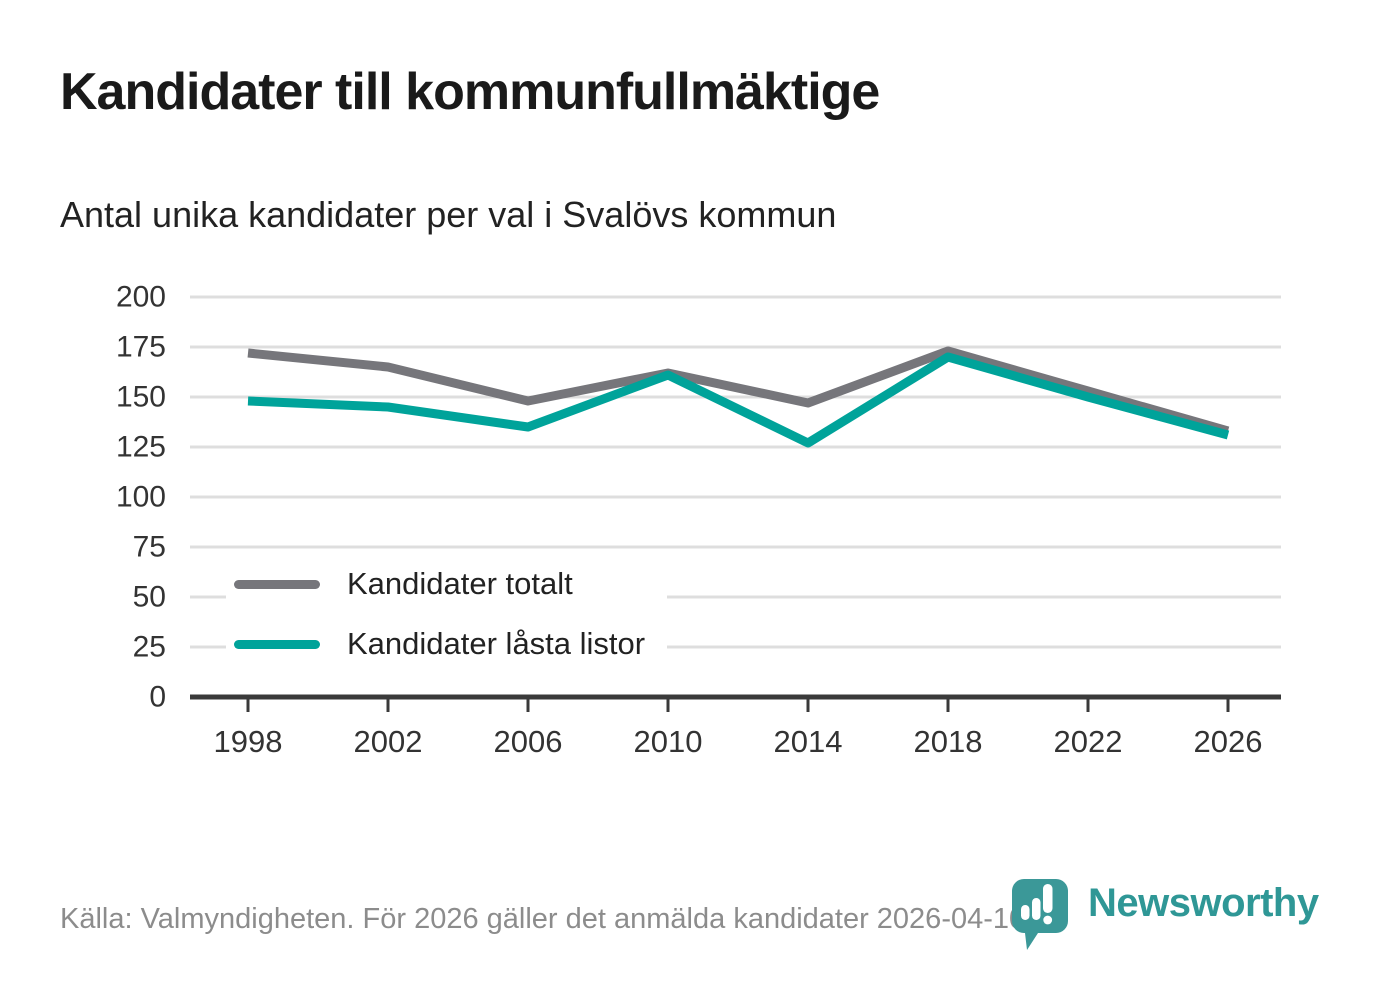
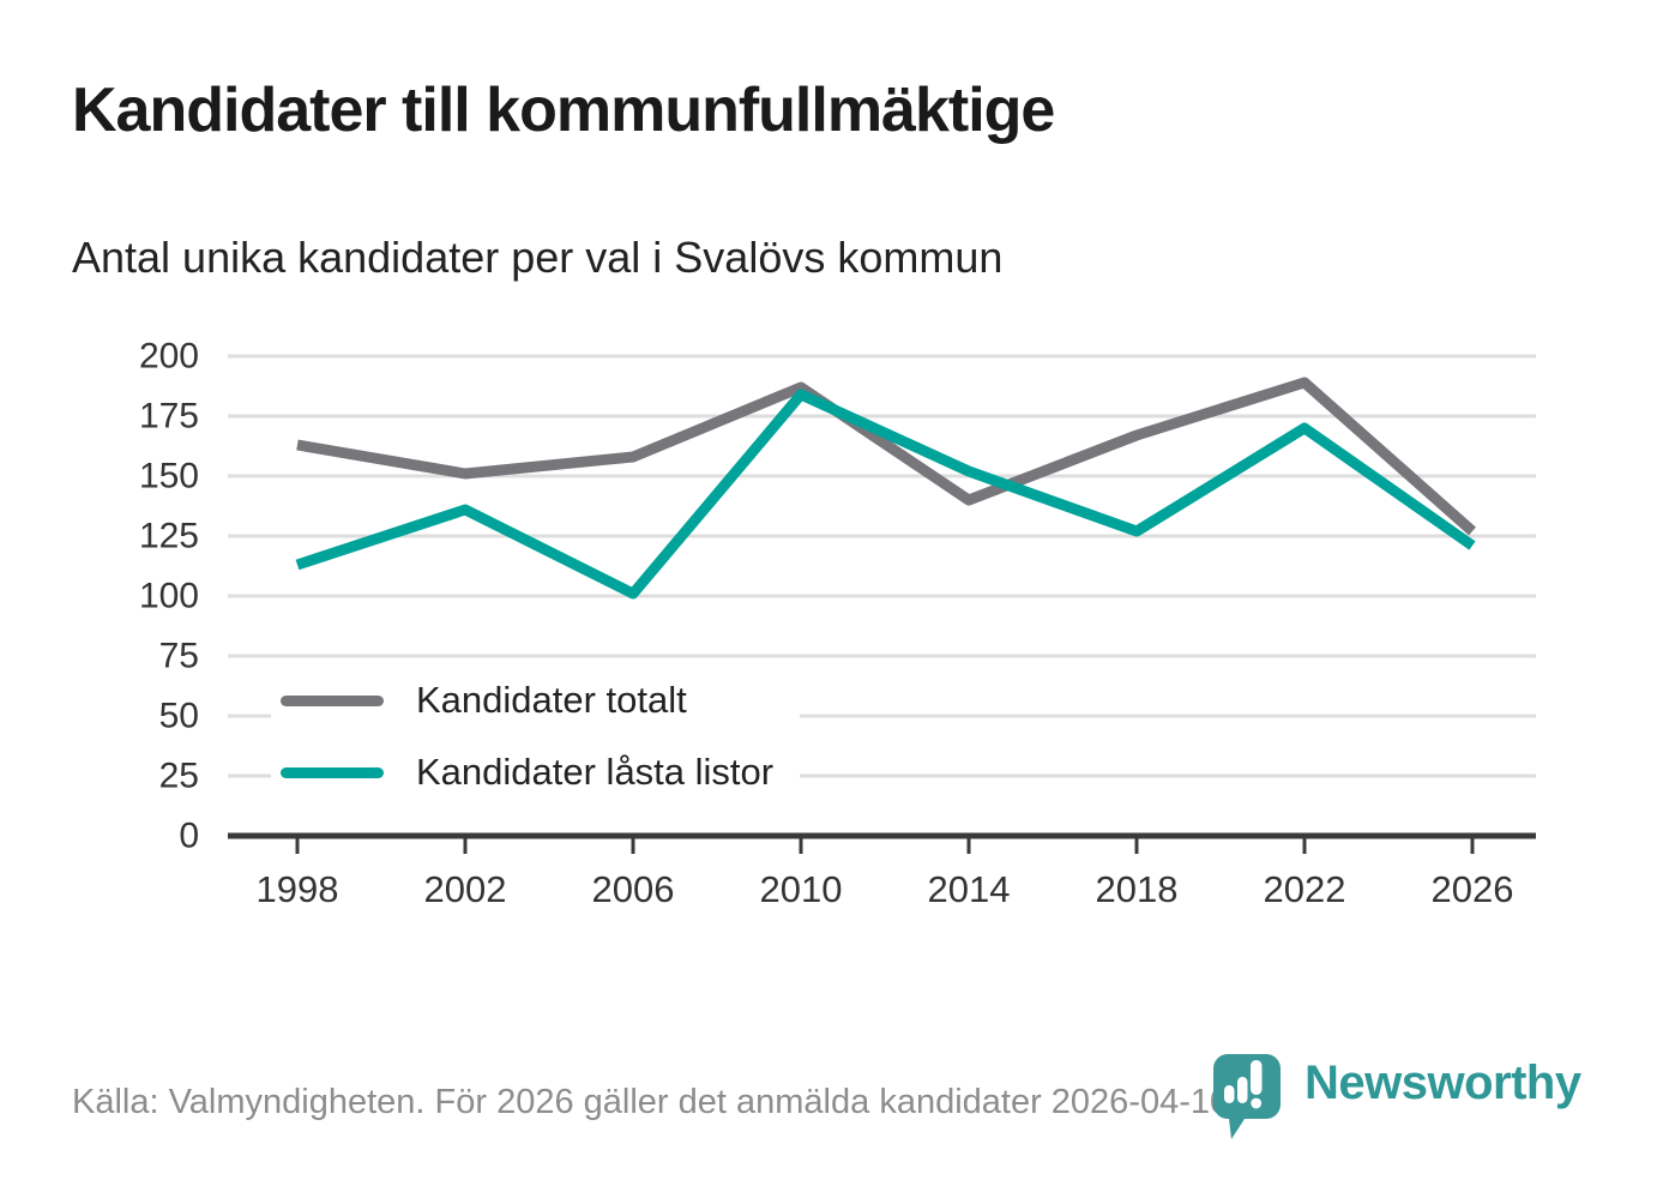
Kandidater totalt/1998: 172 -> 163
Kandidater låsta listor/1998: 148 -> 113
Kandidater totalt/2002: 165 -> 151
Kandidater låsta listor/2002: 145 -> 136
Kandidater totalt/2006: 148 -> 158
Kandidater låsta listor/2006: 135 -> 101
Kandidater totalt/2010: 162 -> 187
Kandidater låsta listor/2010: 161 -> 184
Kandidater totalt/2014: 147 -> 140
Kandidater låsta listor/2014: 127 -> 152
Kandidater totalt/2018: 173 -> 167
Kandidater låsta listor/2018: 170 -> 127
Kandidater totalt/2022: 153 -> 189
Kandidater låsta listor/2022: 150 -> 170
Kandidater totalt/2026: 133 -> 127
Kandidater låsta listor/2026: 131 -> 121
